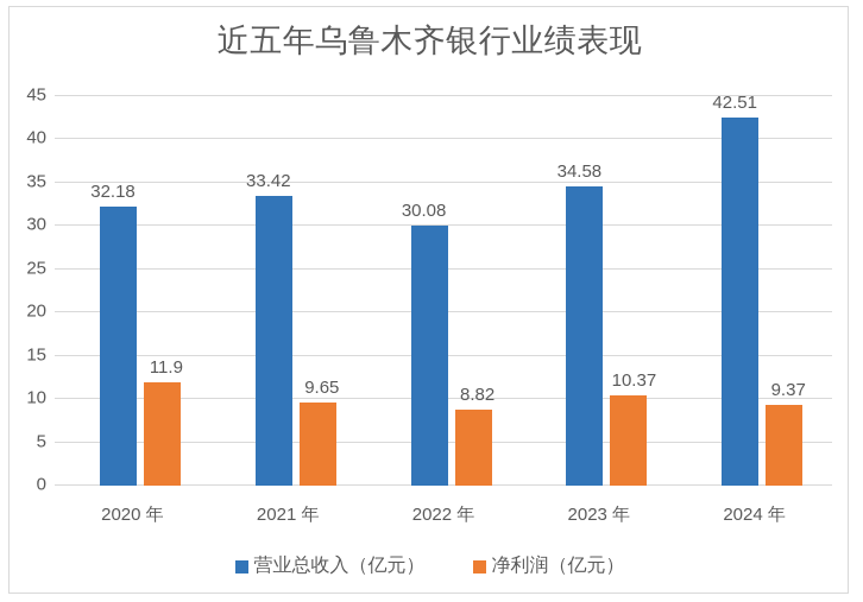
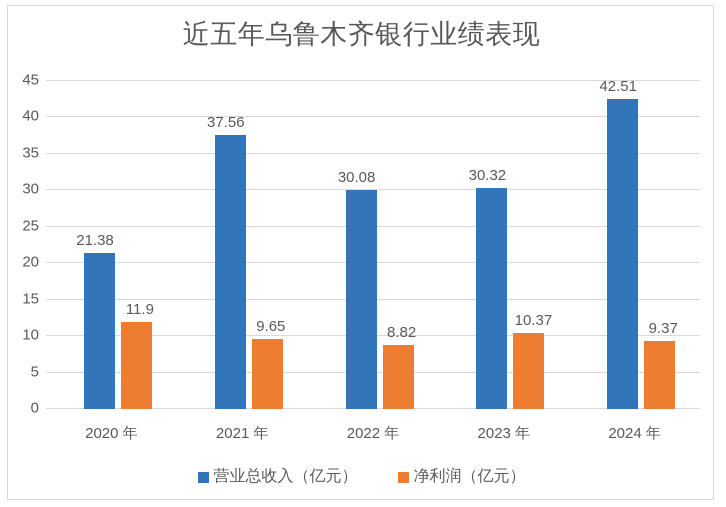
营业总收入（亿元）/2020 年: 32.18 -> 21.38
营业总收入（亿元）/2021 年: 33.42 -> 37.56
营业总收入（亿元）/2023 年: 34.58 -> 30.32
